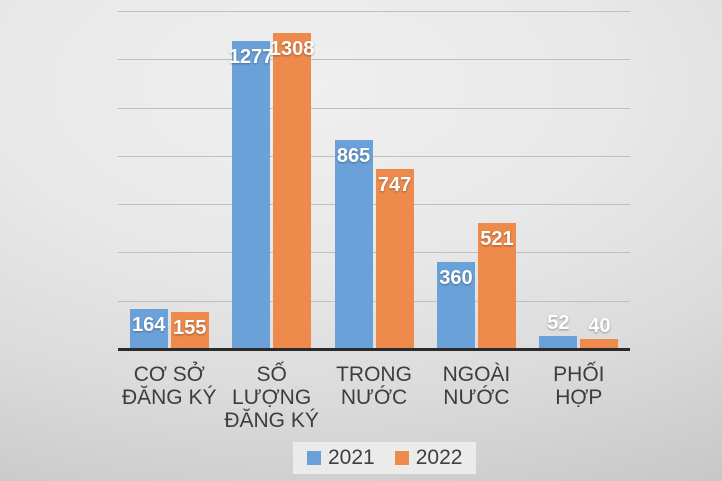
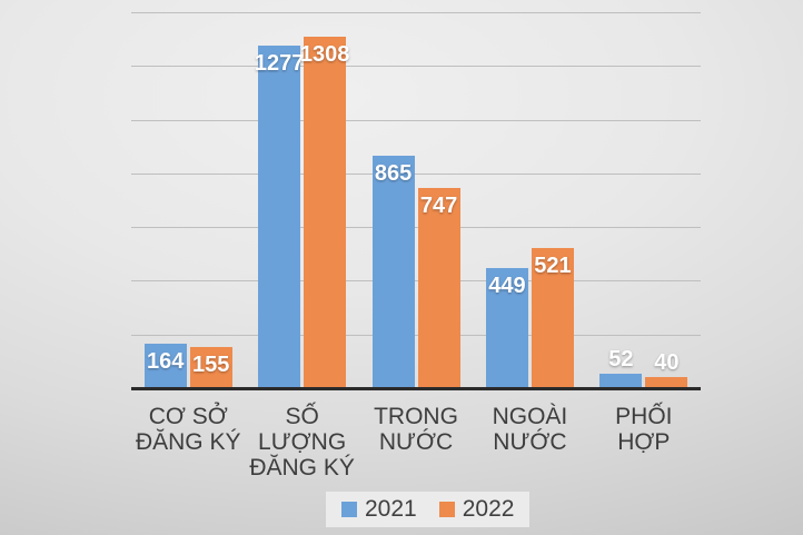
2021/NGOÀI NƯỚC: 360 -> 449
